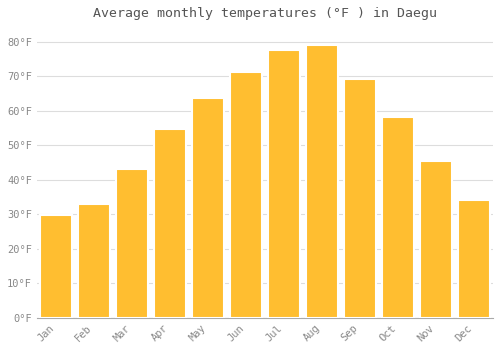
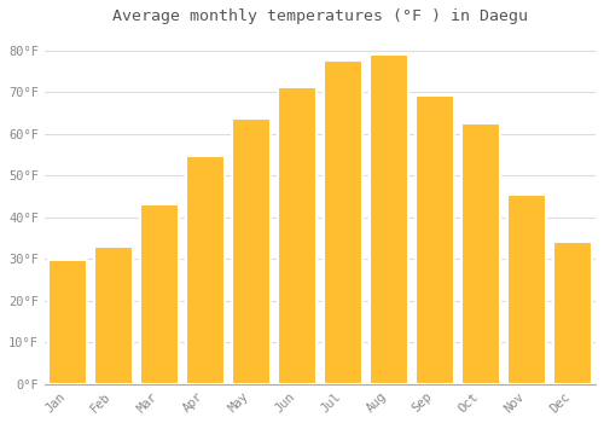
Oct: 58.1°F -> 62.5°F
